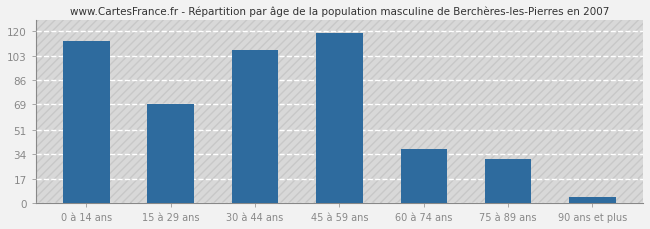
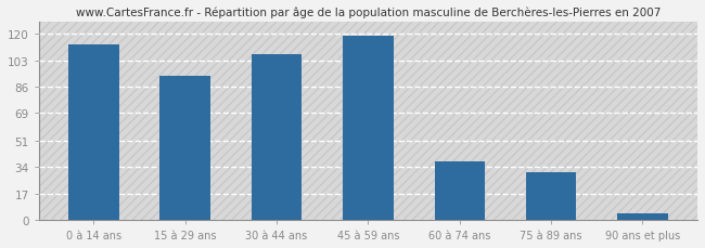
15 à 29 ans: 69 -> 93
